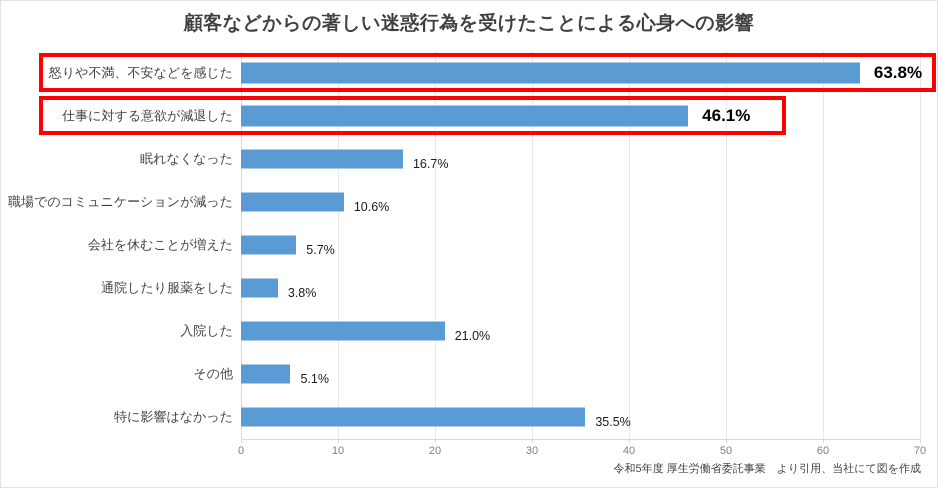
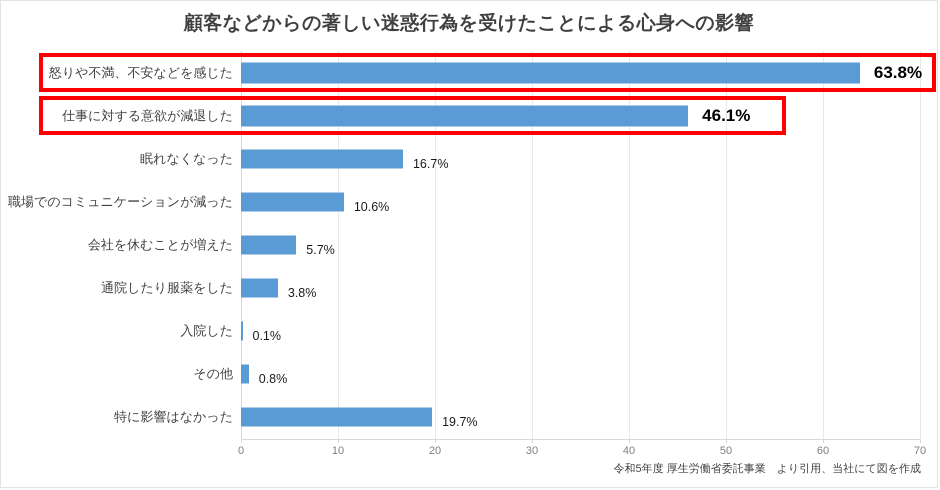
入院した: 21.0% -> 0.1%
その他: 5.1% -> 0.8%
特に影響はなかった: 35.5% -> 19.7%
